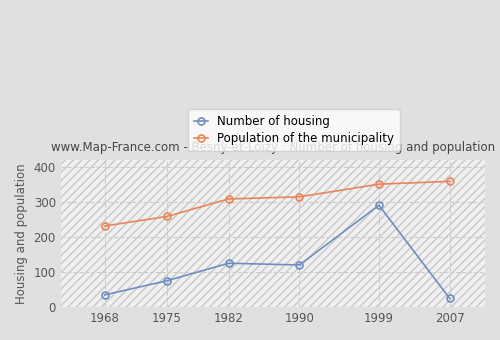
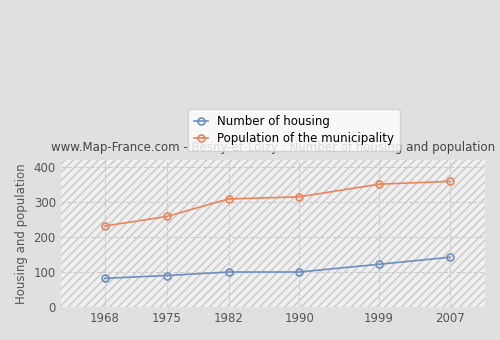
Number of housing/1968: 35 -> 82
Number of housing/1975: 75 -> 90
Number of housing/1982: 125 -> 100
Number of housing/1990: 120 -> 100
Number of housing/1999: 290 -> 122
Number of housing/2007: 25 -> 142
